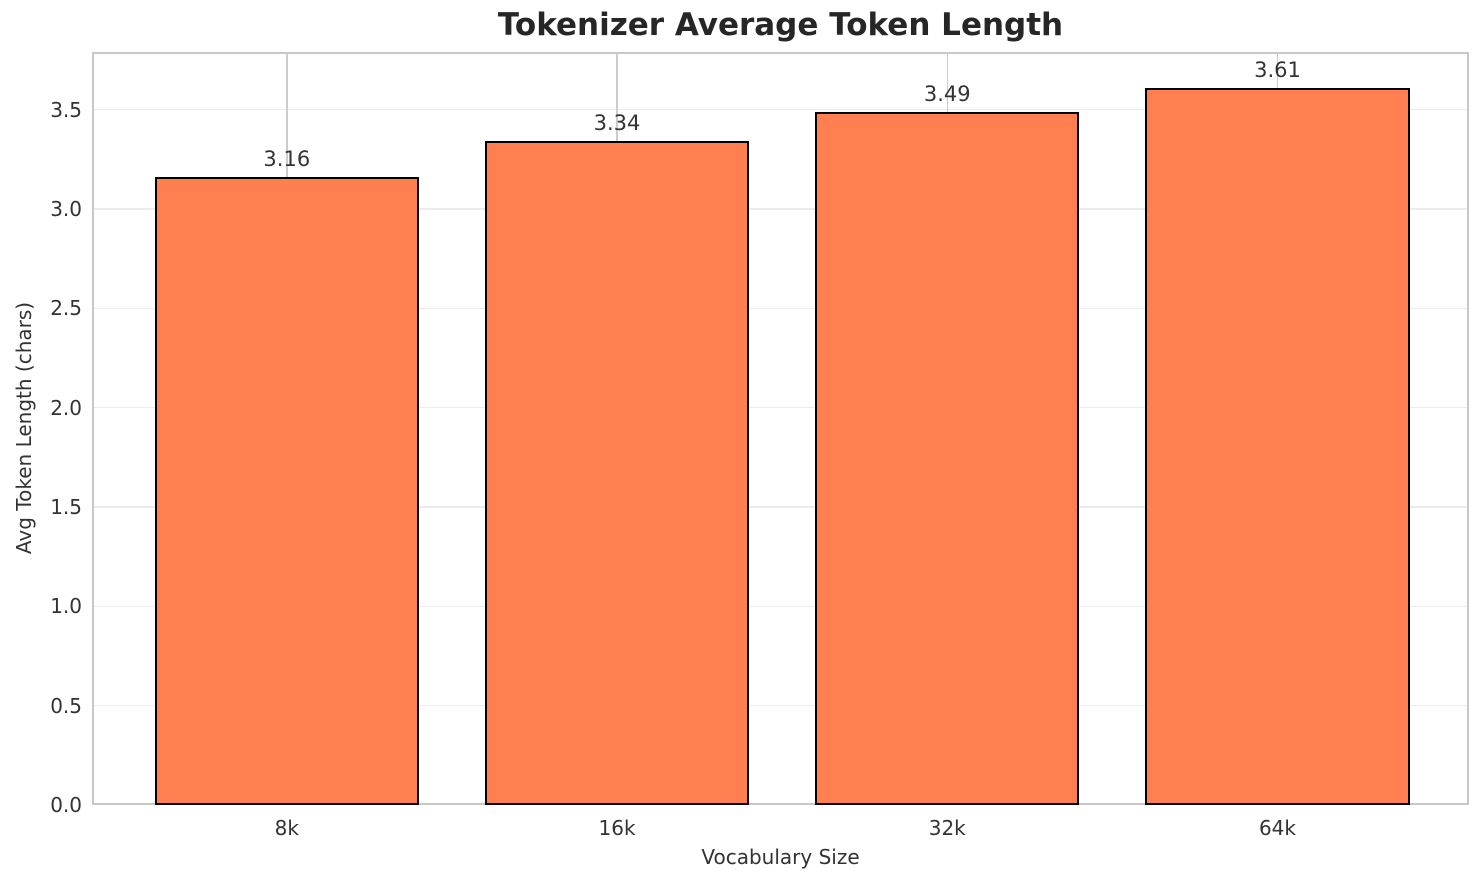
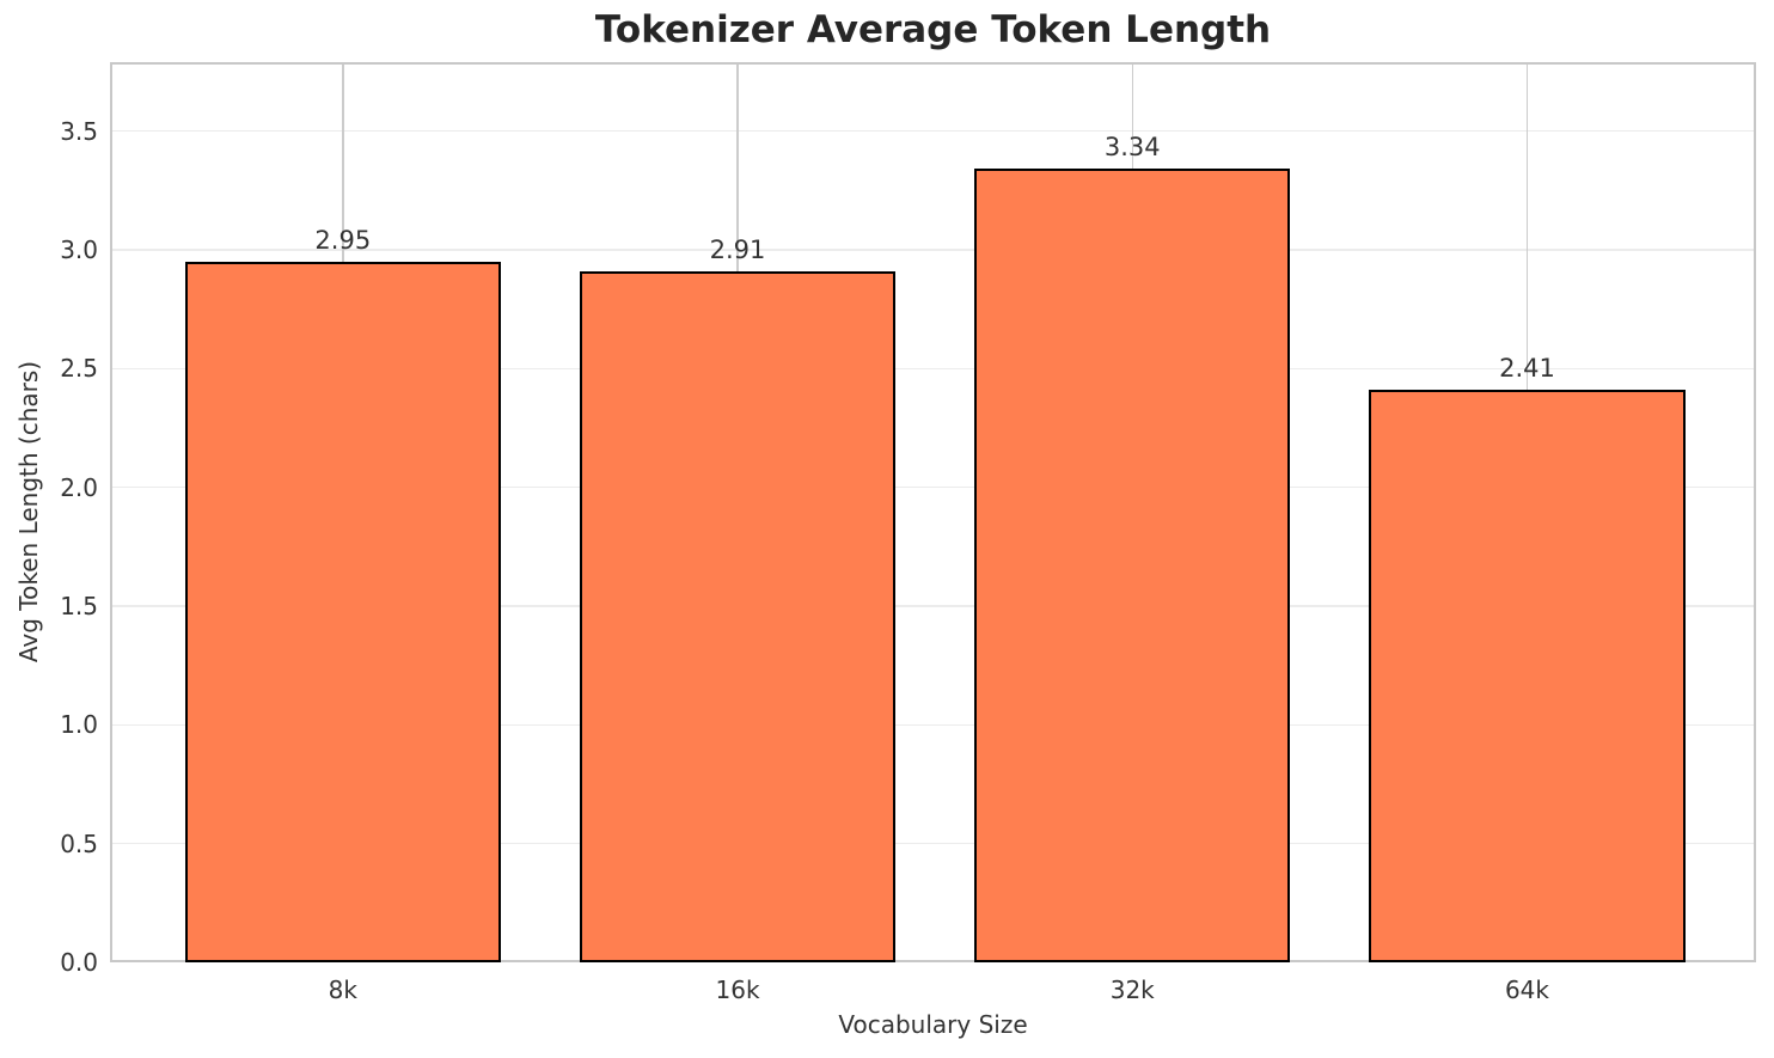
8k: 3.16 -> 2.95
16k: 3.34 -> 2.91
32k: 3.49 -> 3.34
64k: 3.61 -> 2.41
